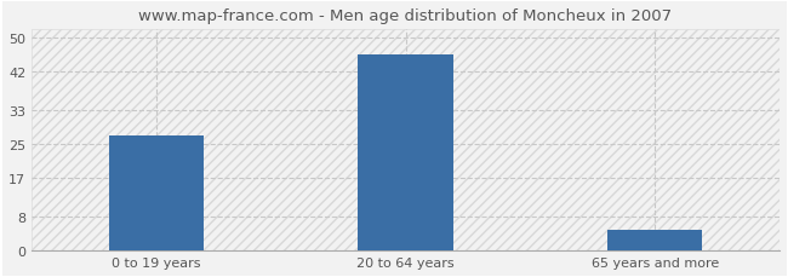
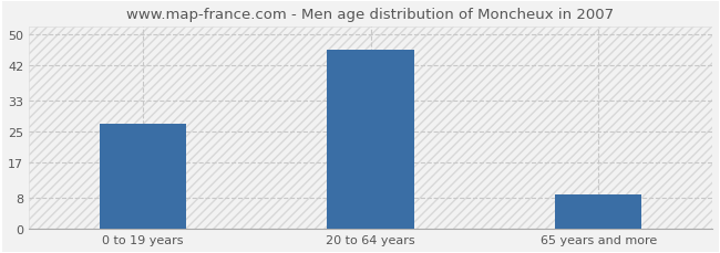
65 years and more: 5 -> 9
